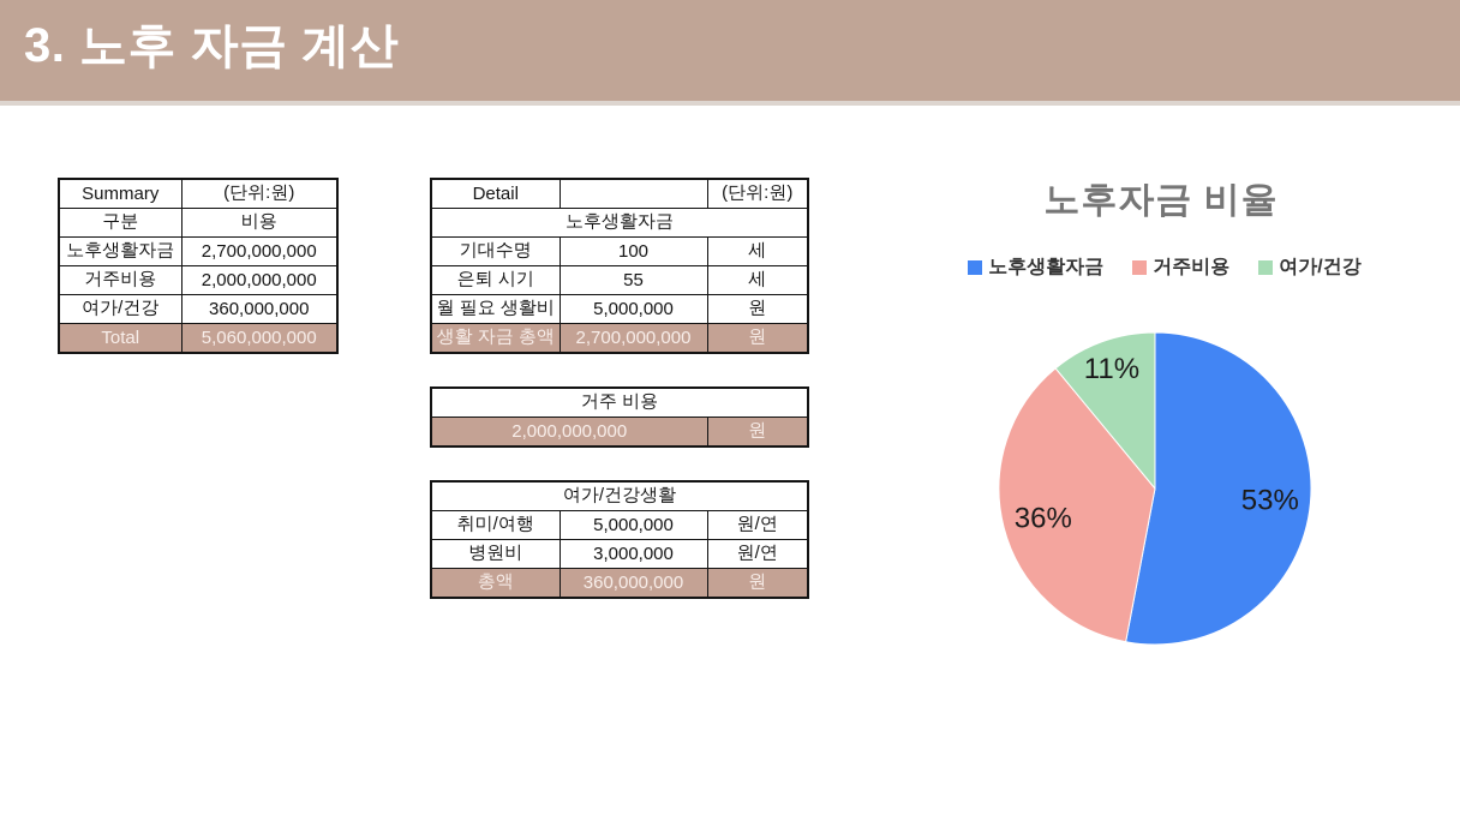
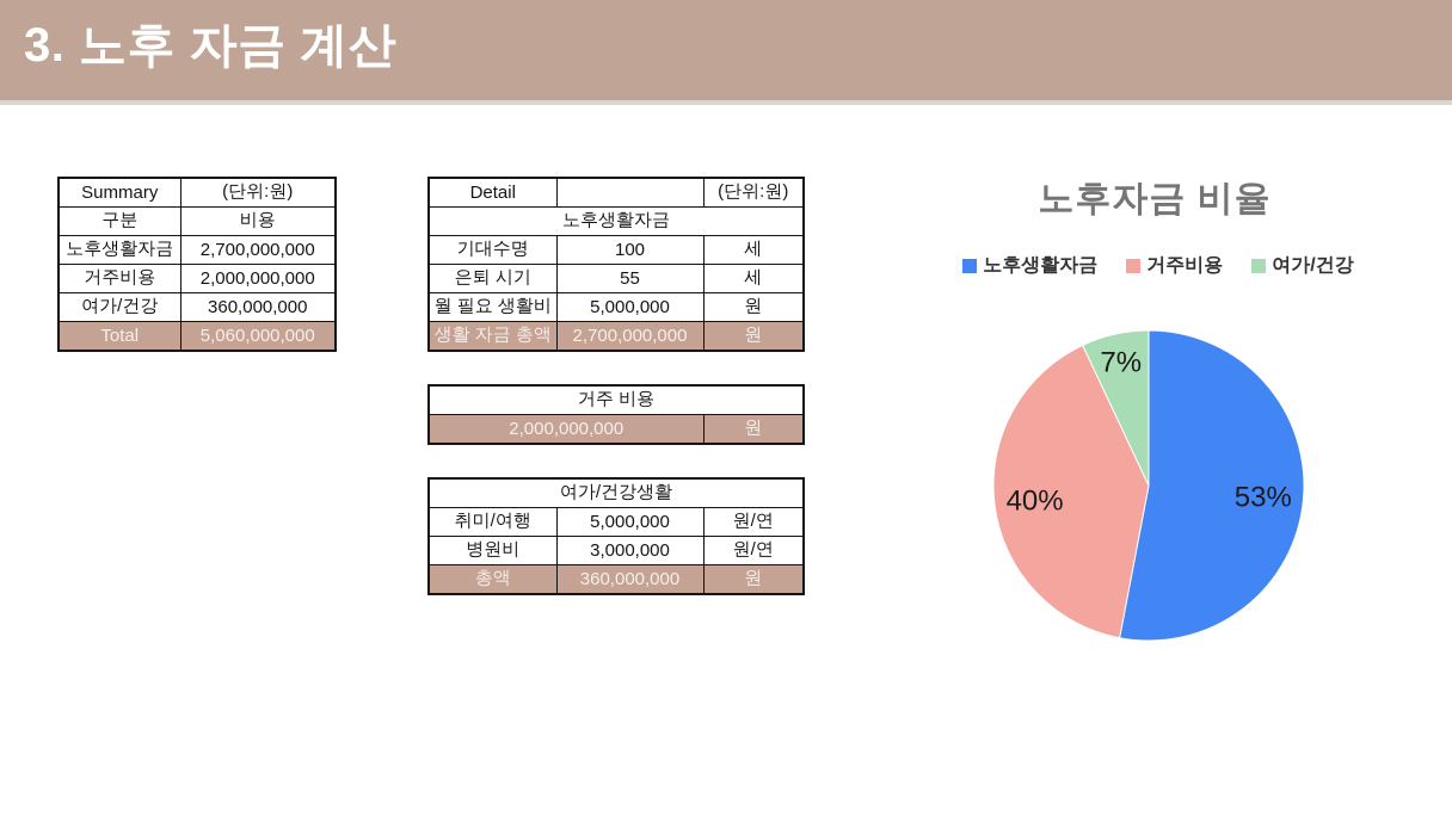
거주비용: 36% -> 40%
여가/건강: 11% -> 7%
